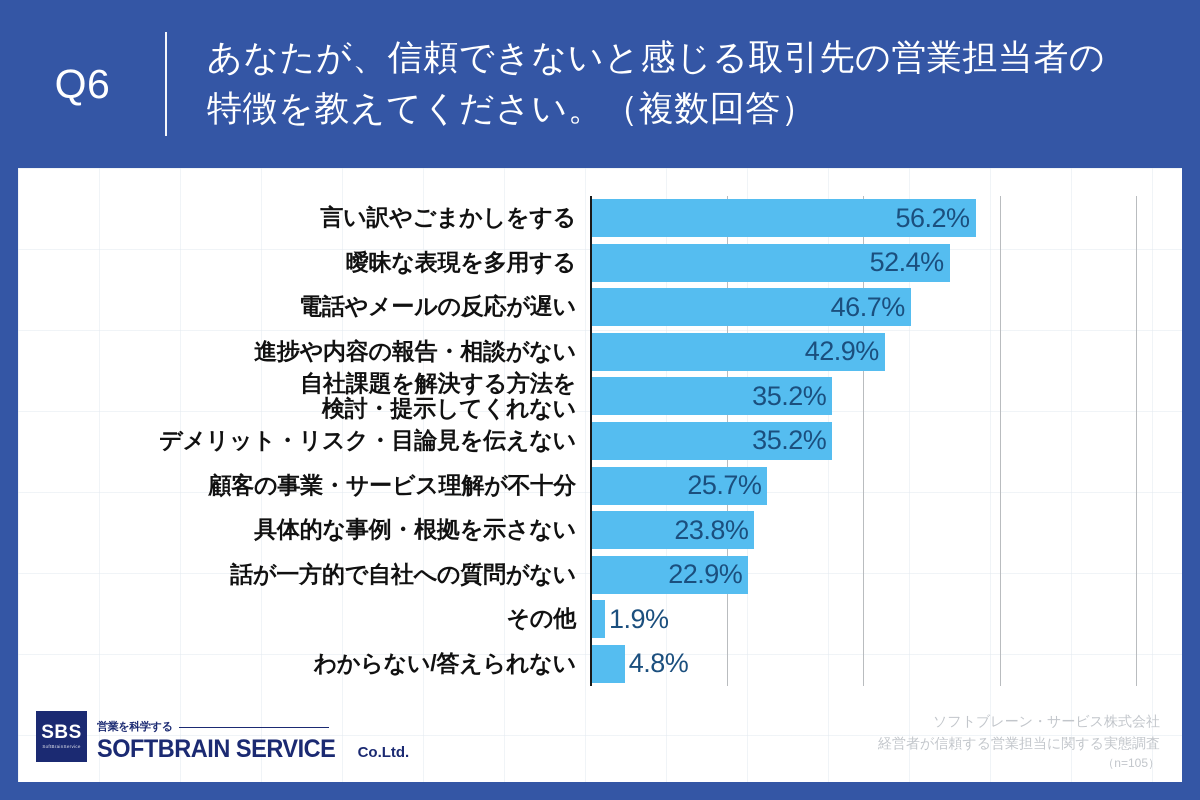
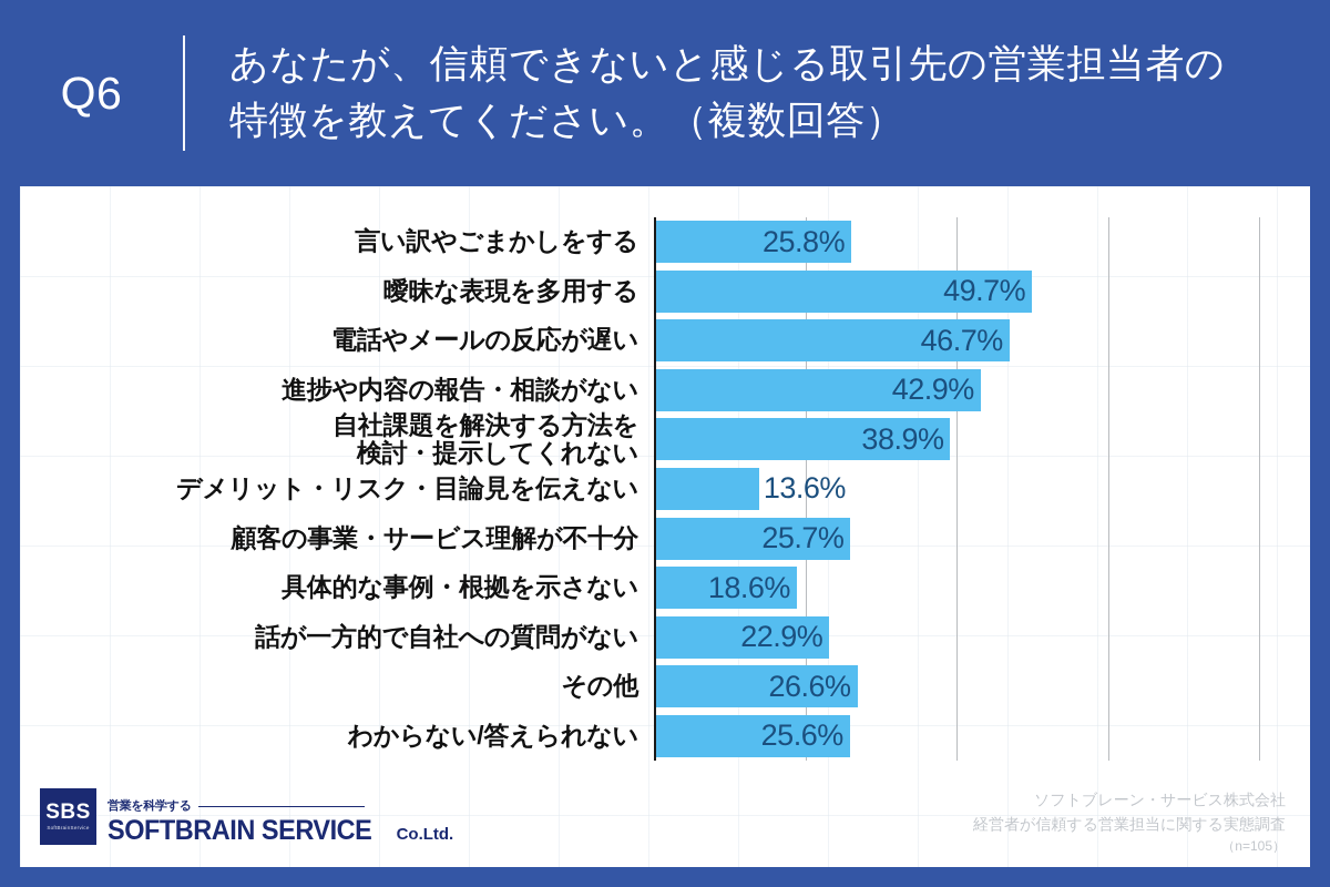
言い訳やごまかしをする: 56.2% -> 25.8%
曖昧な表現を多用する: 52.4% -> 49.7%
自社課題を解決する方法を 検討・提示してくれない: 35.2% -> 38.9%
デメリット・リスク・目論見を伝えない: 35.2% -> 13.6%
具体的な事例・根拠を示さない: 23.8% -> 18.6%
その他: 1.9% -> 26.6%
わからない/答えられない: 4.8% -> 25.6%
